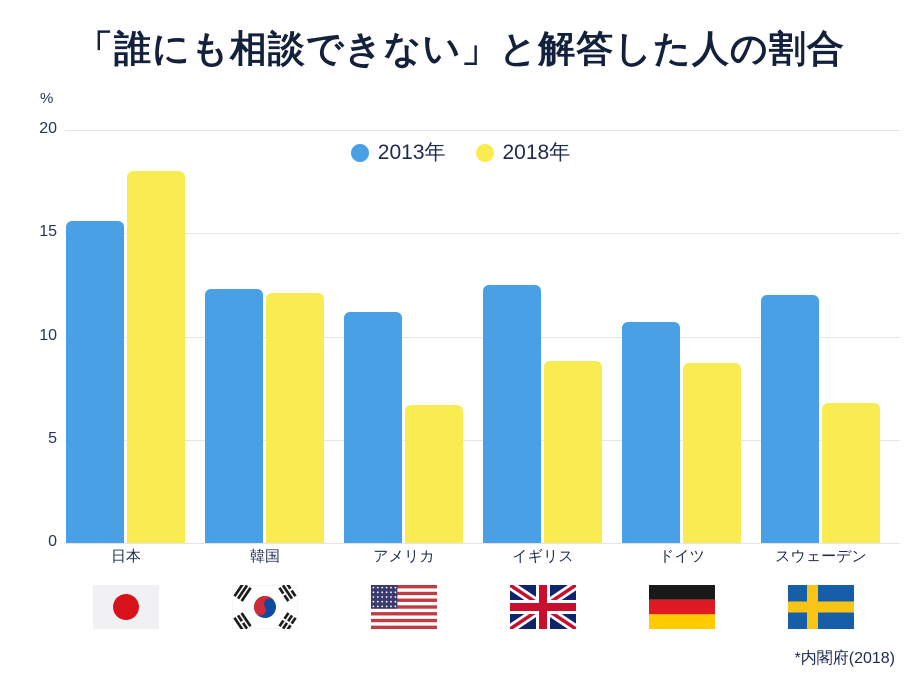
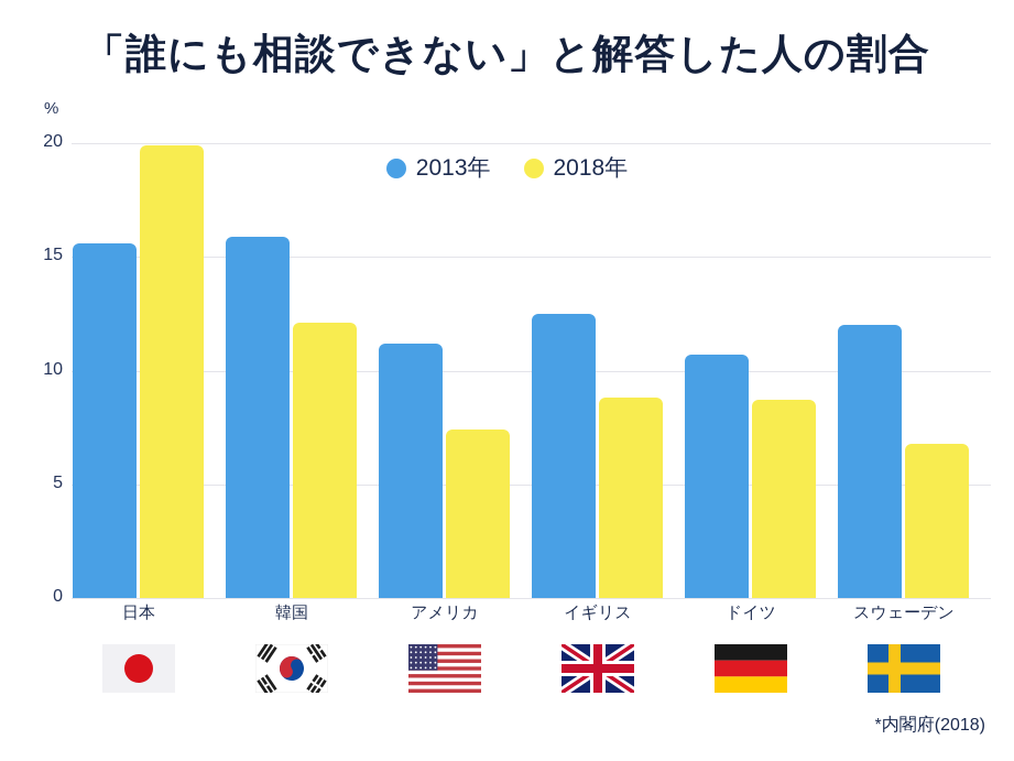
2018年/日本: 18.0 -> 19.9
2013年/韓国: 12.3 -> 15.9
2018年/アメリカ: 6.7 -> 7.4
